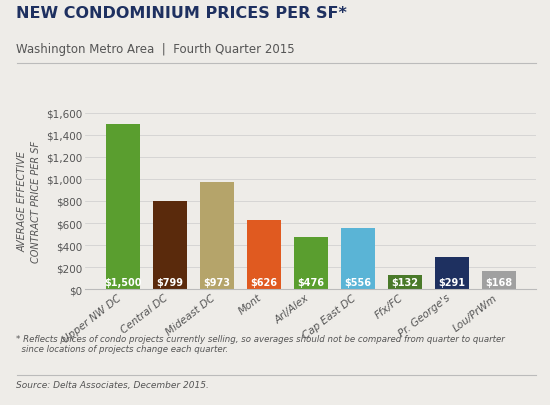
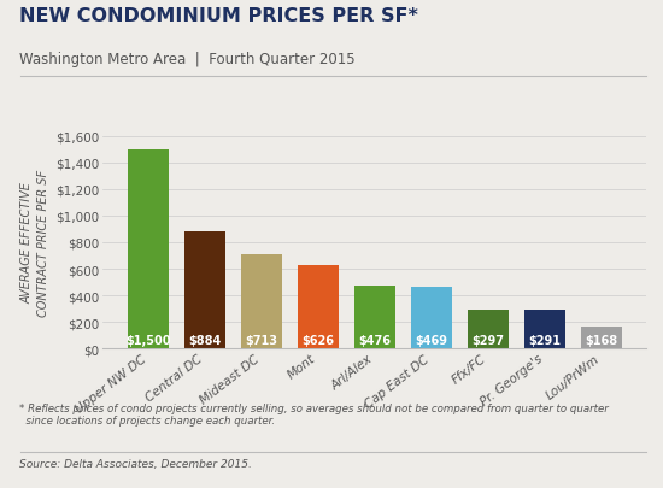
Central DC: $799 -> $884
Mideast DC: $973 -> $713
Cap East DC: $556 -> $469
Ffx/FC: $132 -> $297
